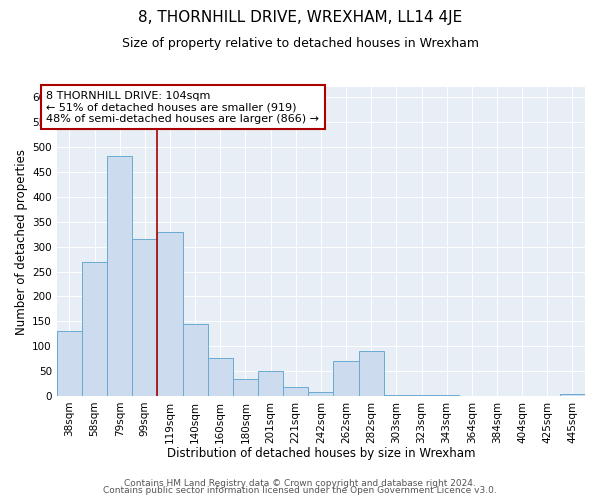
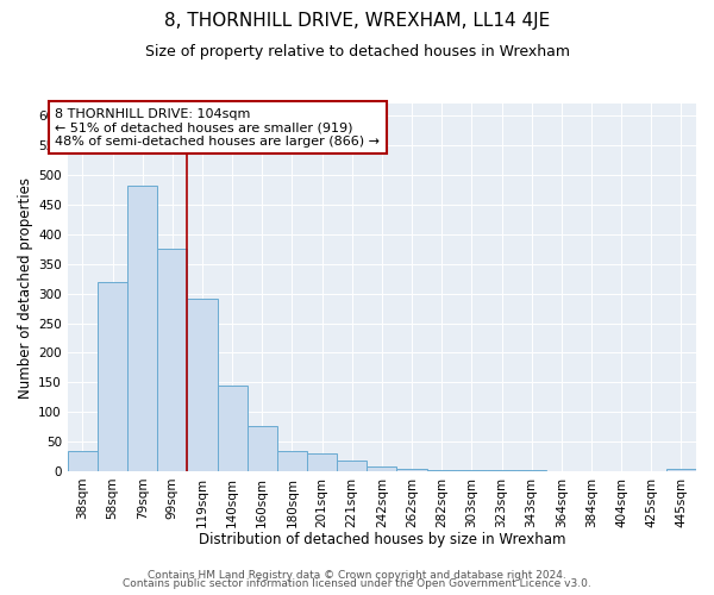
38sqm: 130 -> 33
58sqm: 270 -> 320
99sqm: 315 -> 375
119sqm: 330 -> 292
201sqm: 50 -> 30
262sqm: 70 -> 3
282sqm: 90 -> 2
